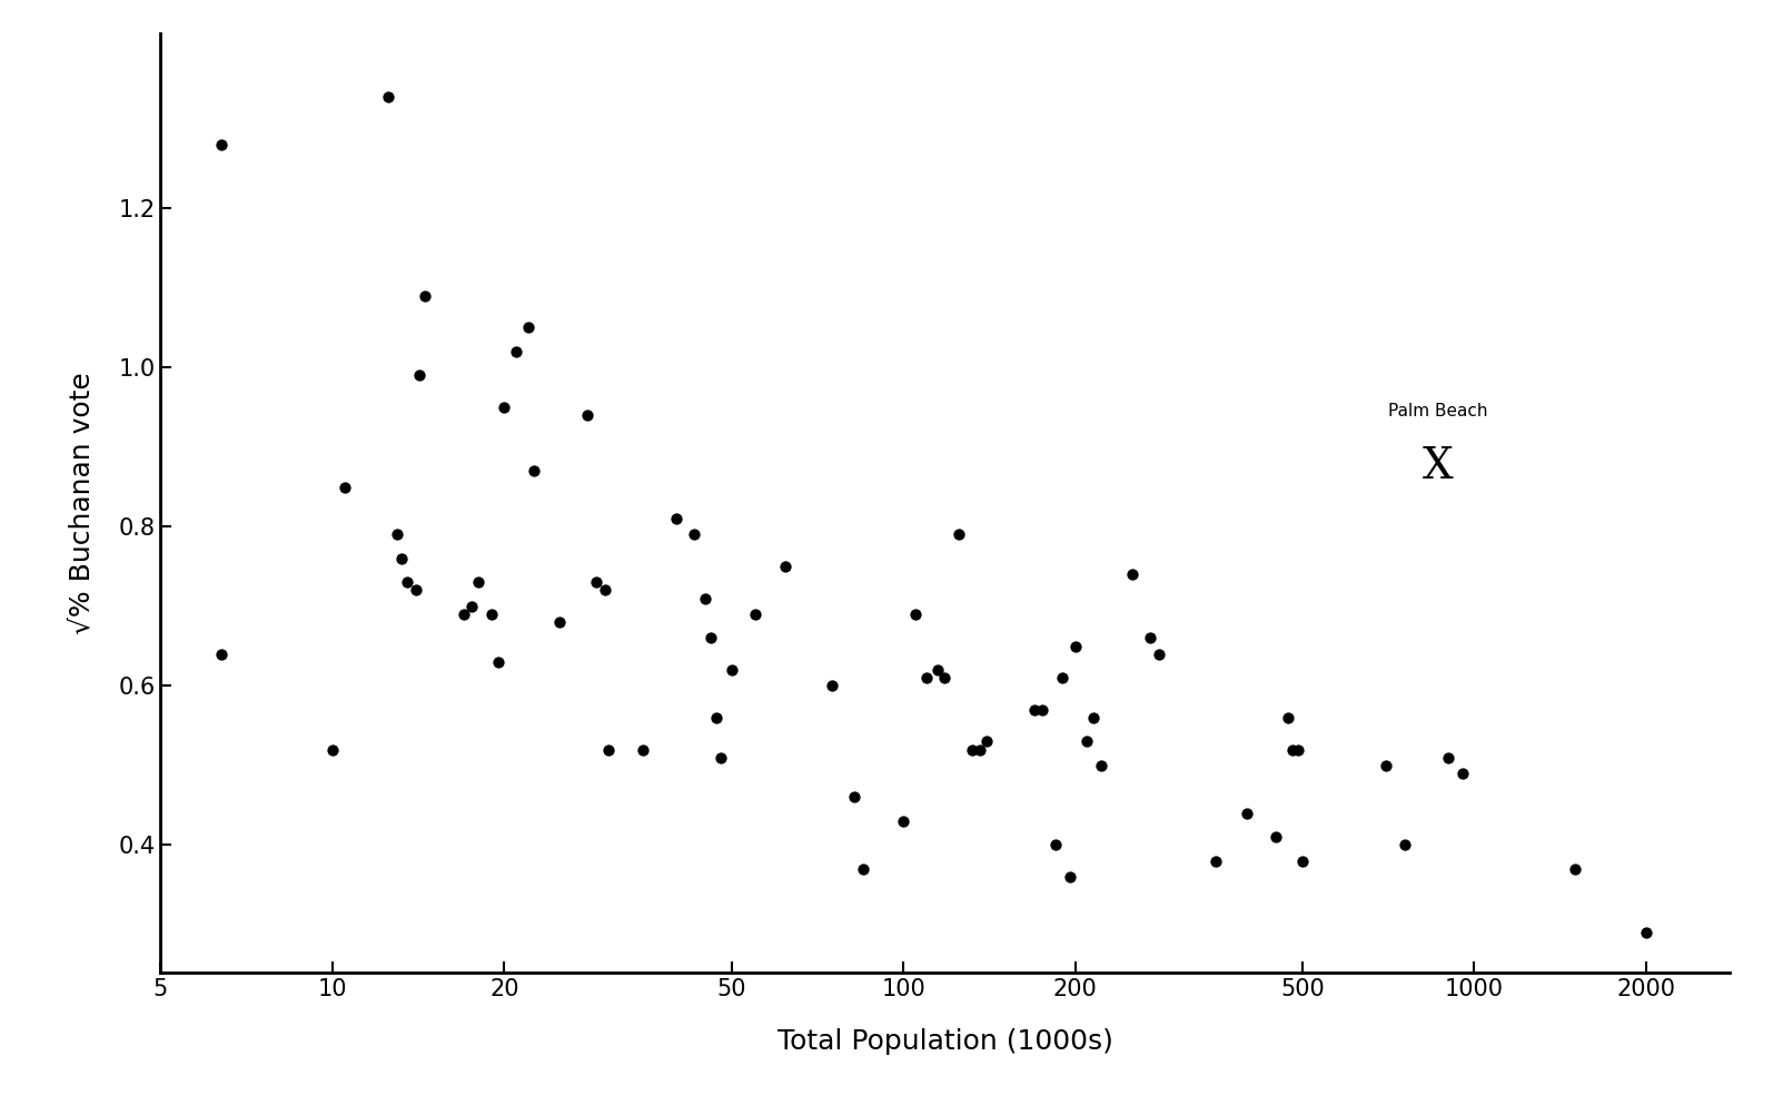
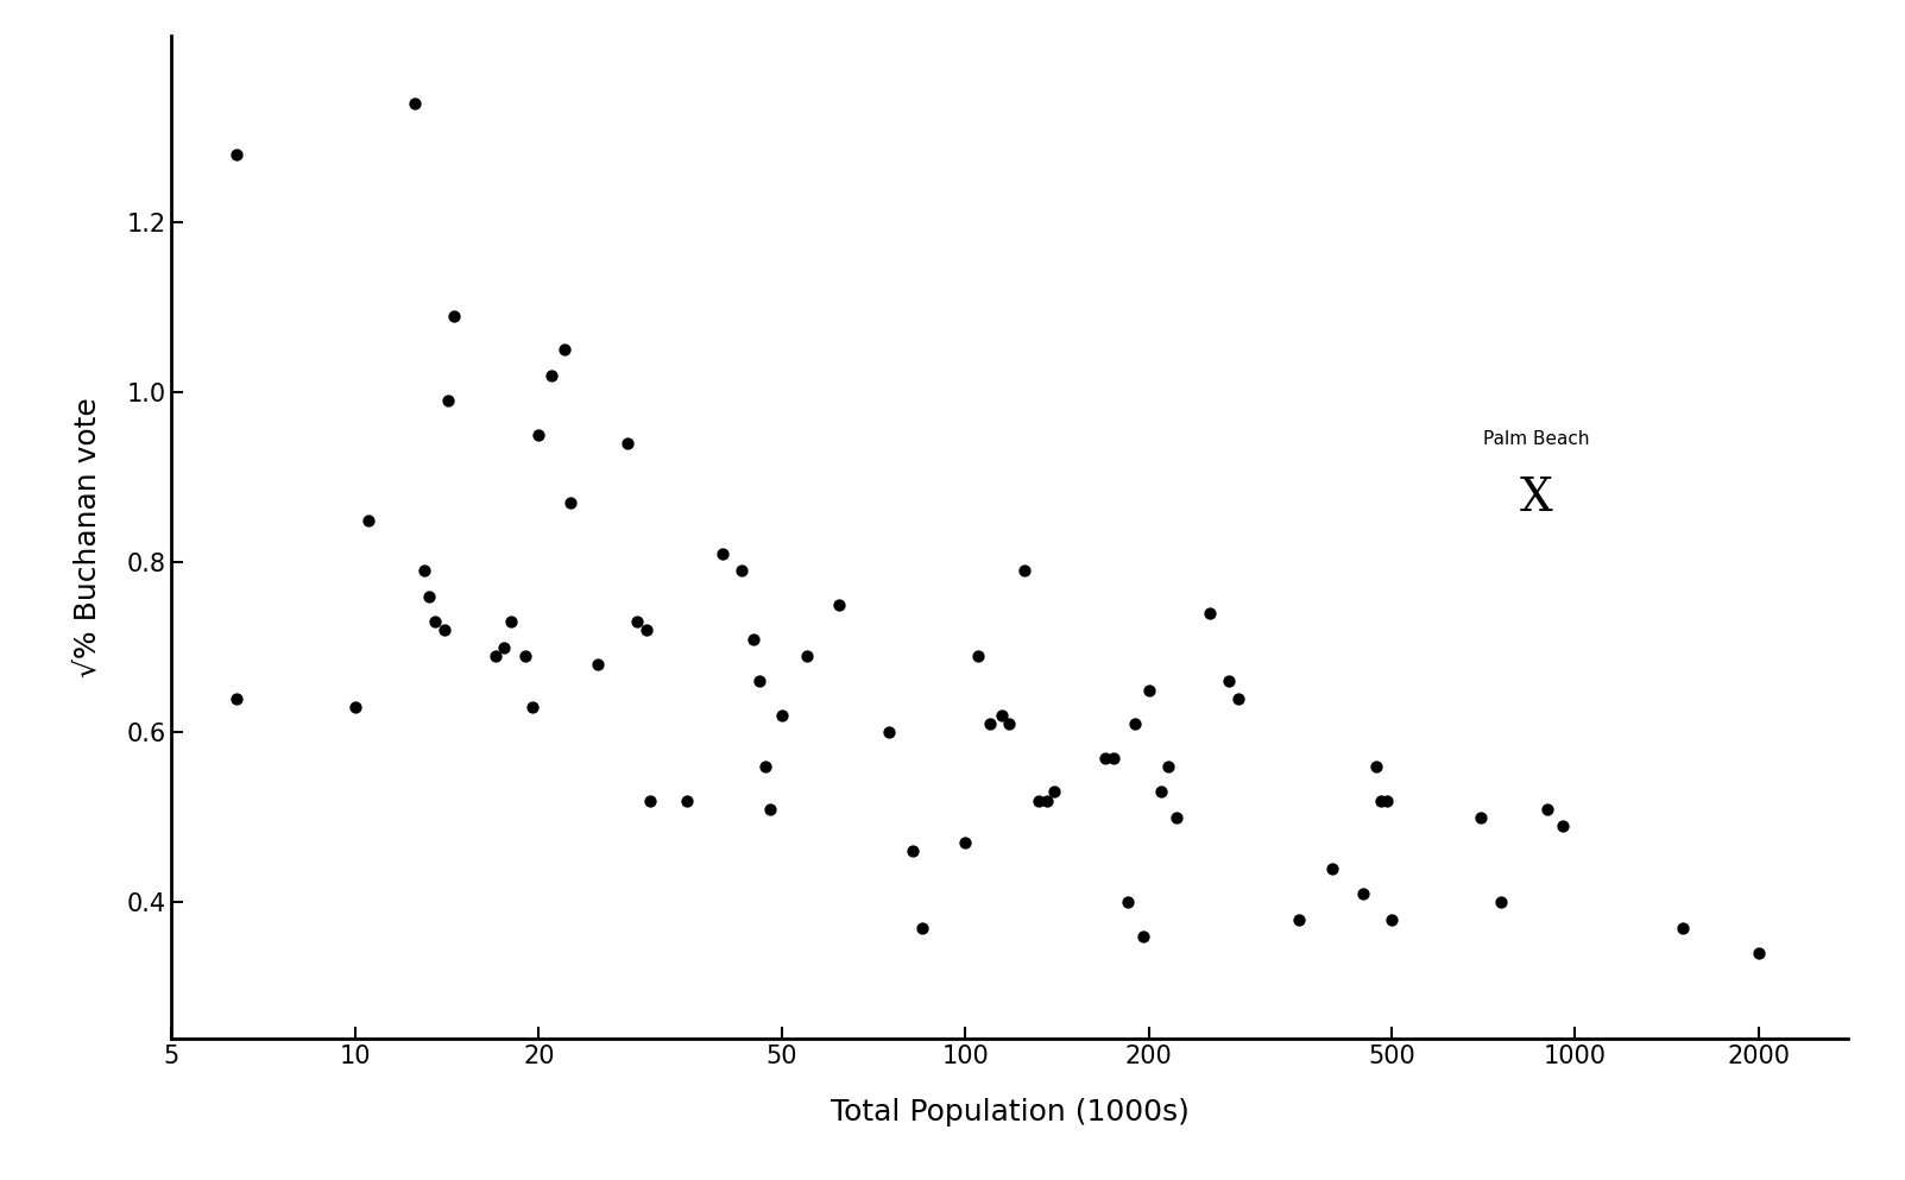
10: 0.52 -> 0.63
100: 0.43 -> 0.47
2000: 0.29 -> 0.34
